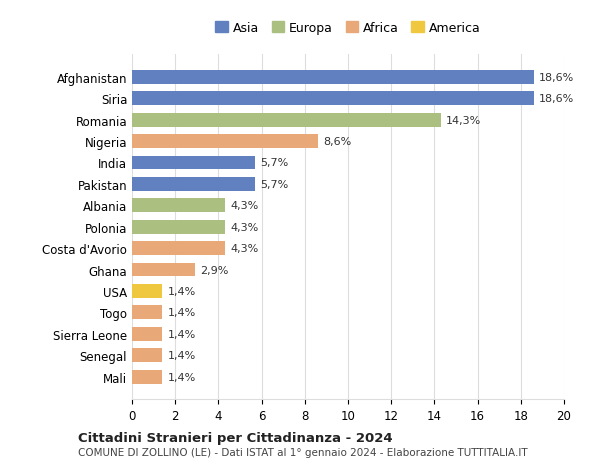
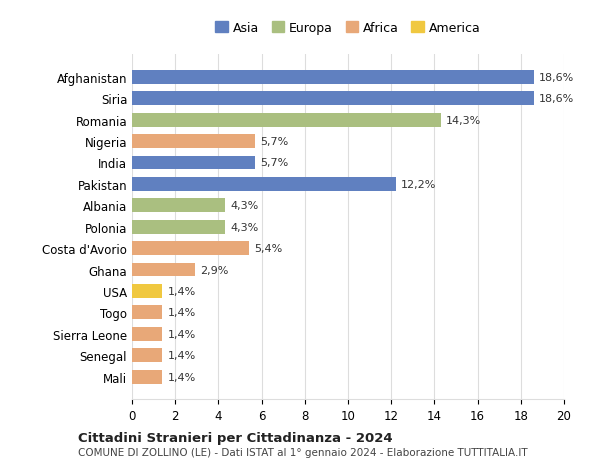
Nigeria: 8,6% -> 5,7%
Pakistan: 5,7% -> 12,2%
Costa d'Avorio: 4,3% -> 5,4%
